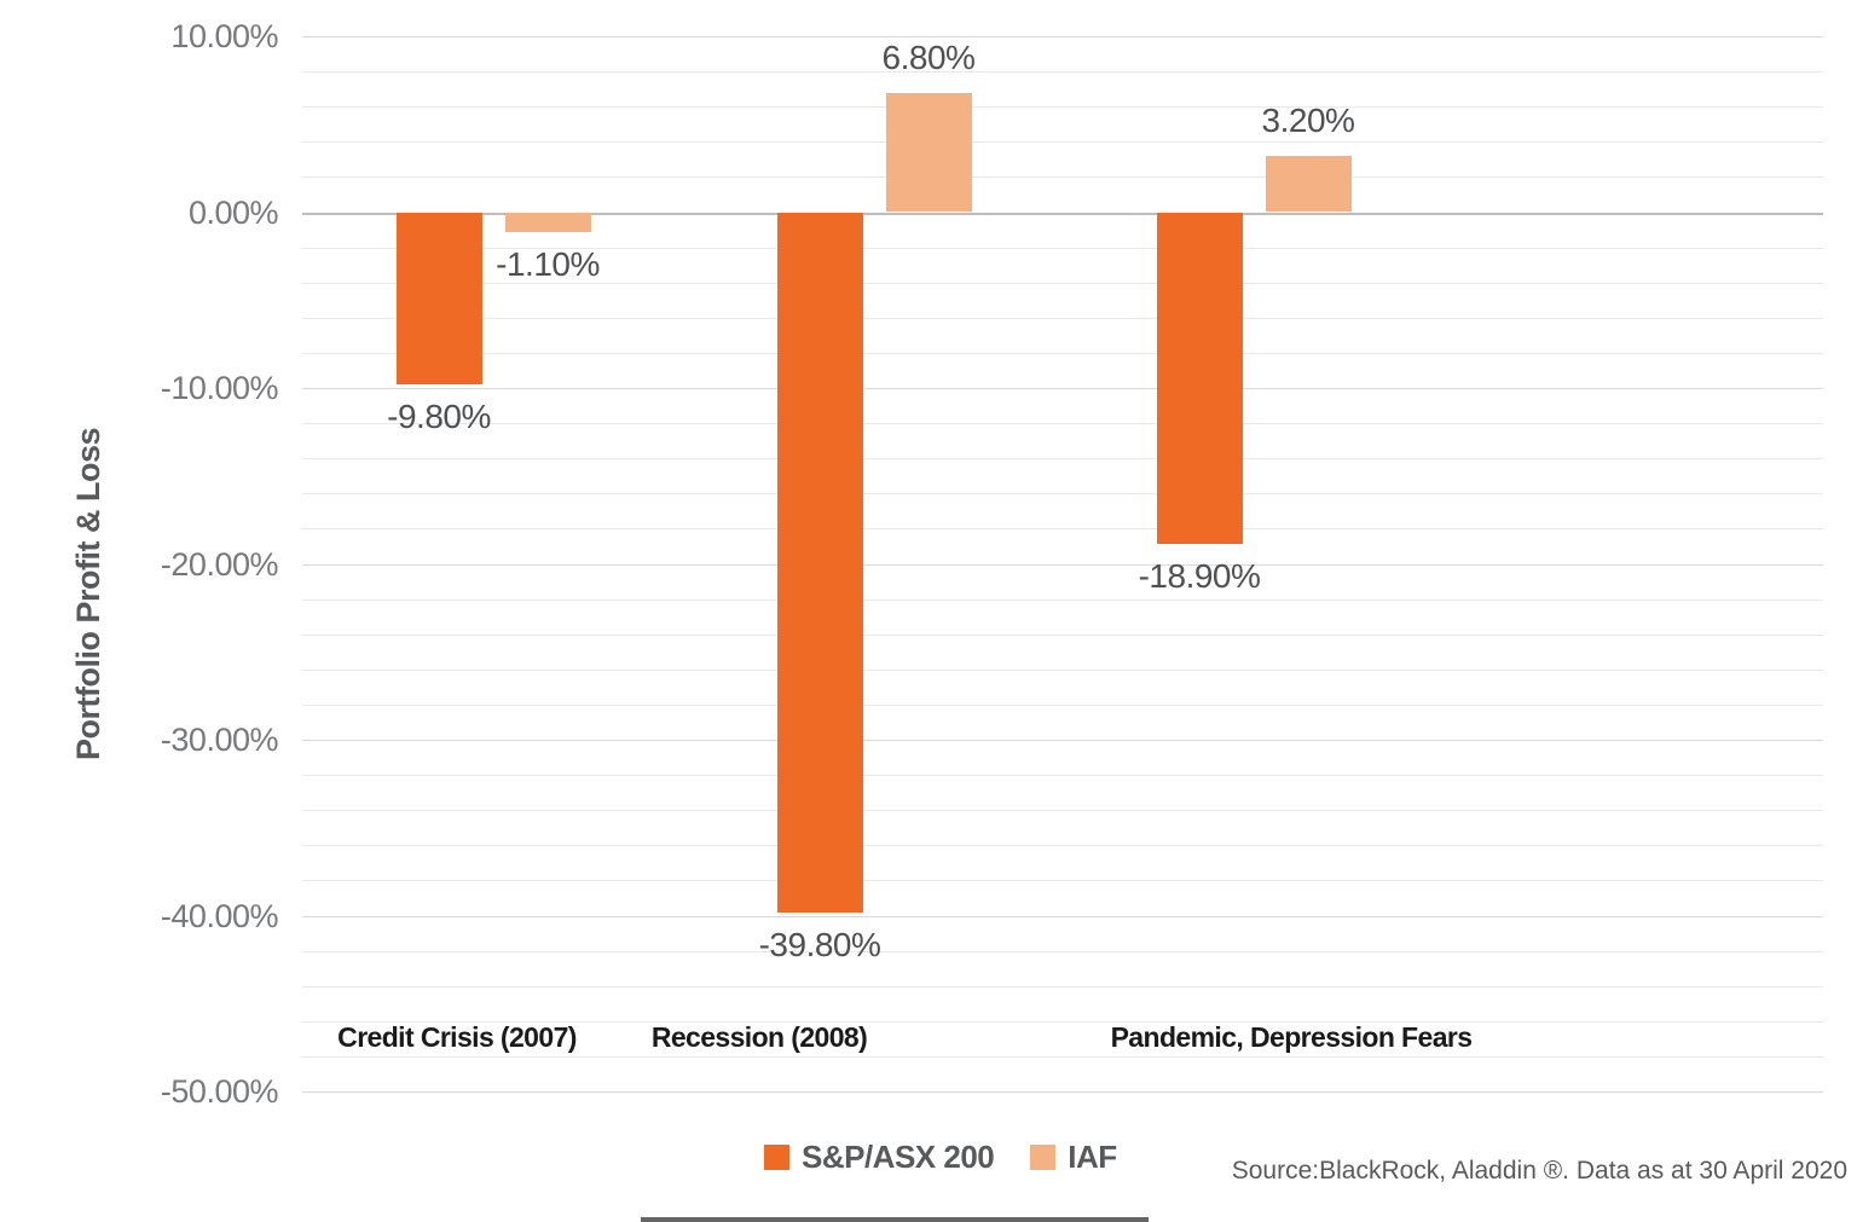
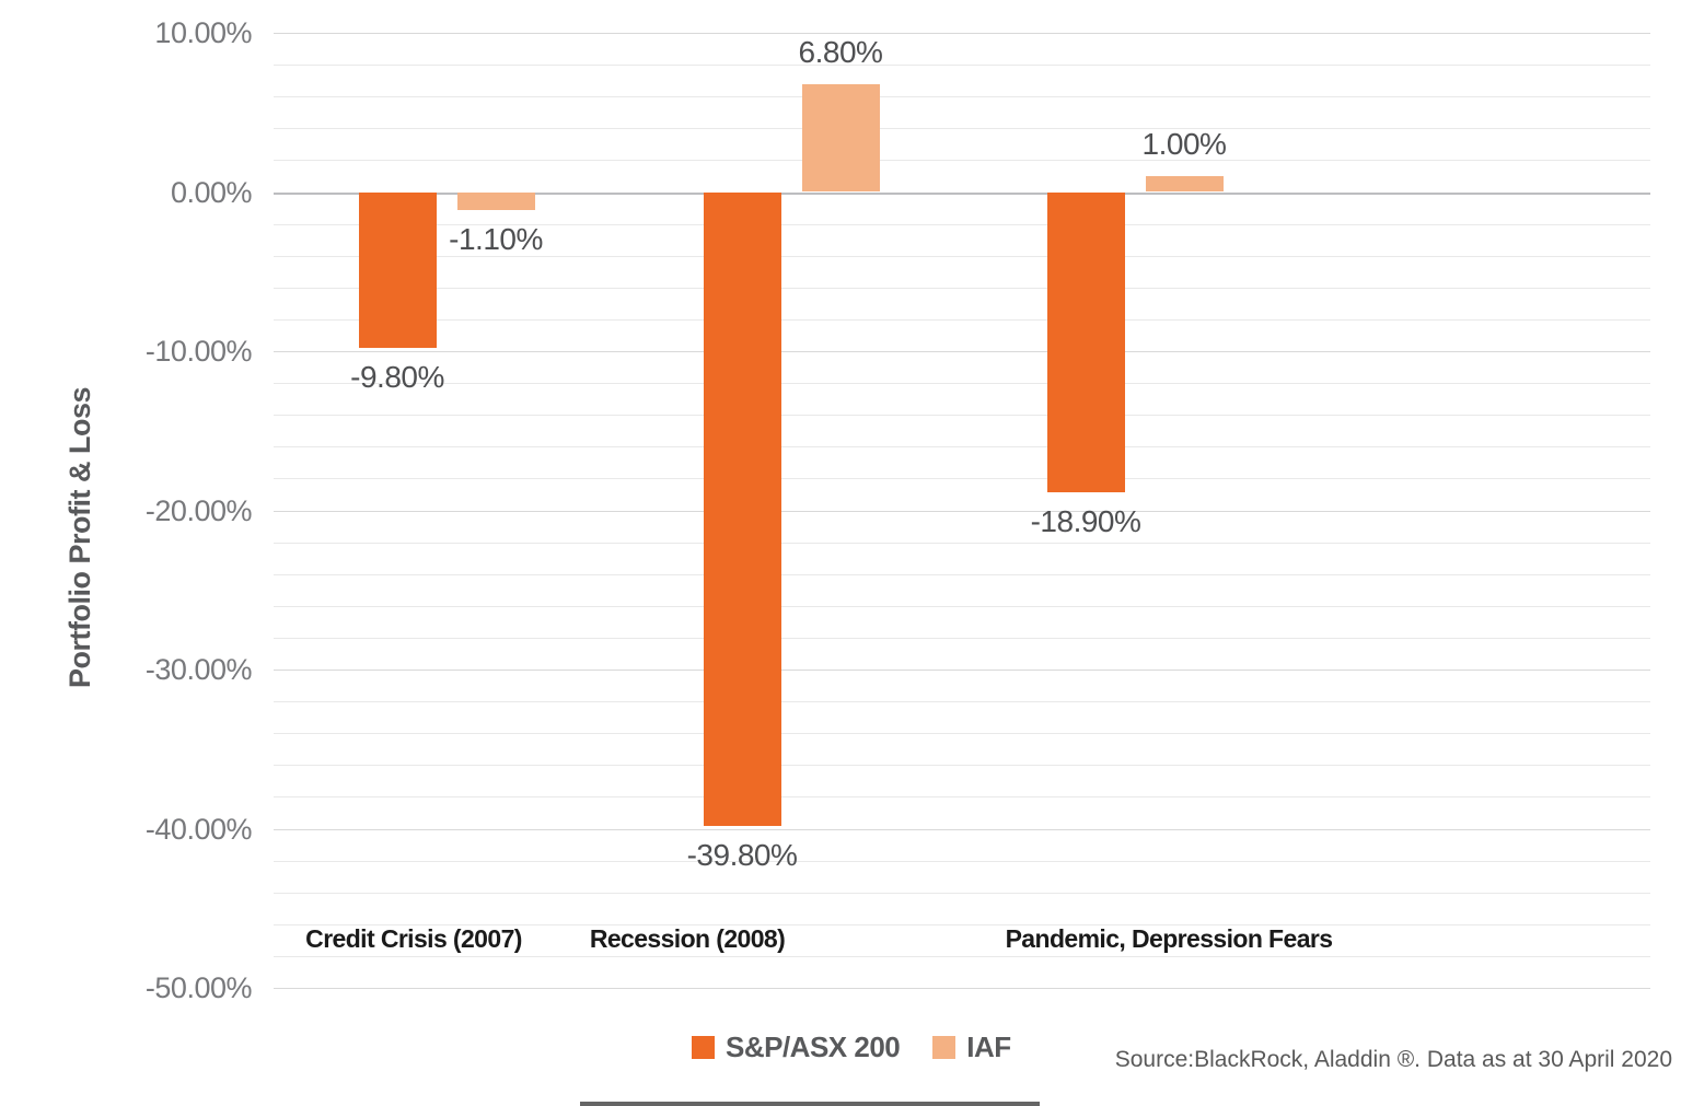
IAF/Pandemic, Depression Fears: 3.20% -> 1.00%
